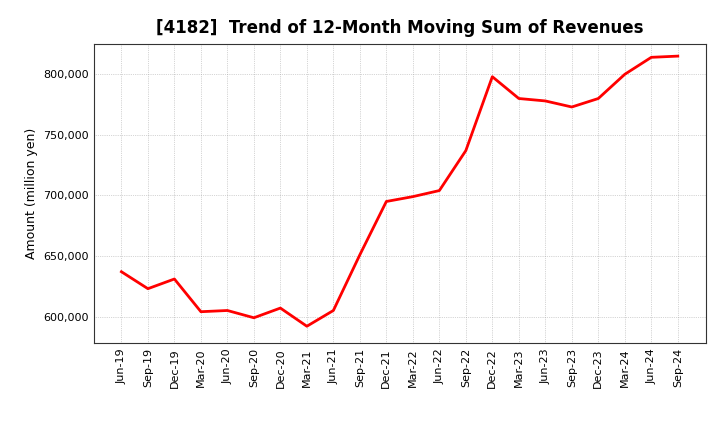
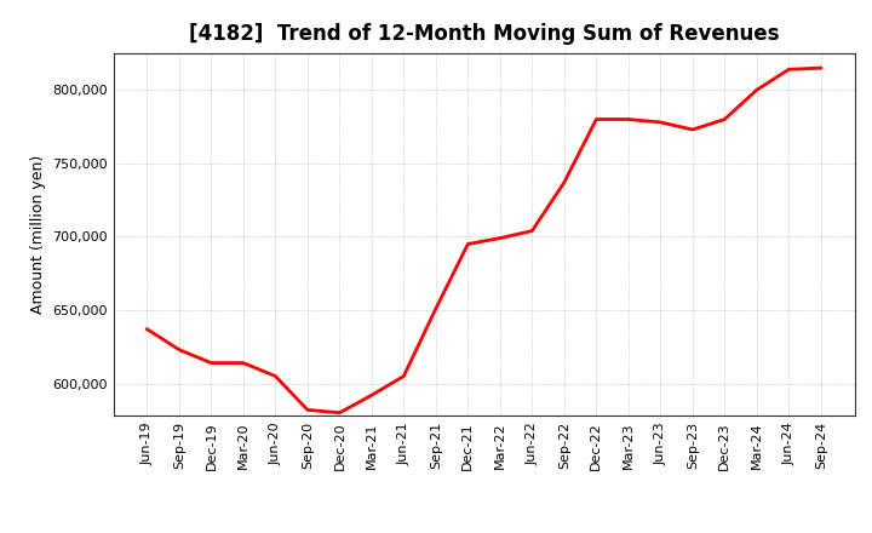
Dec-19: 631,000 -> 614,000
Mar-20: 604,000 -> 614,000
Sep-20: 599,000 -> 582,000
Dec-20: 607,000 -> 580,000
Dec-22: 798,000 -> 780,000
